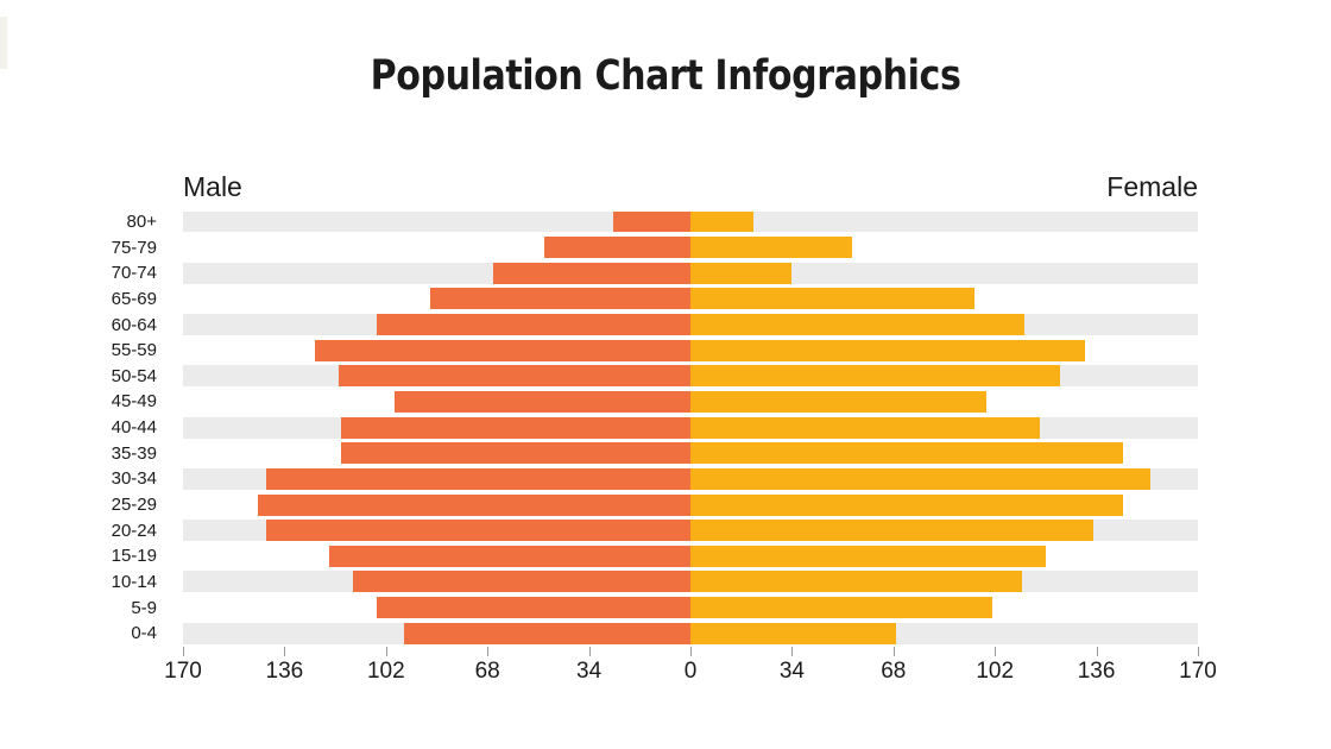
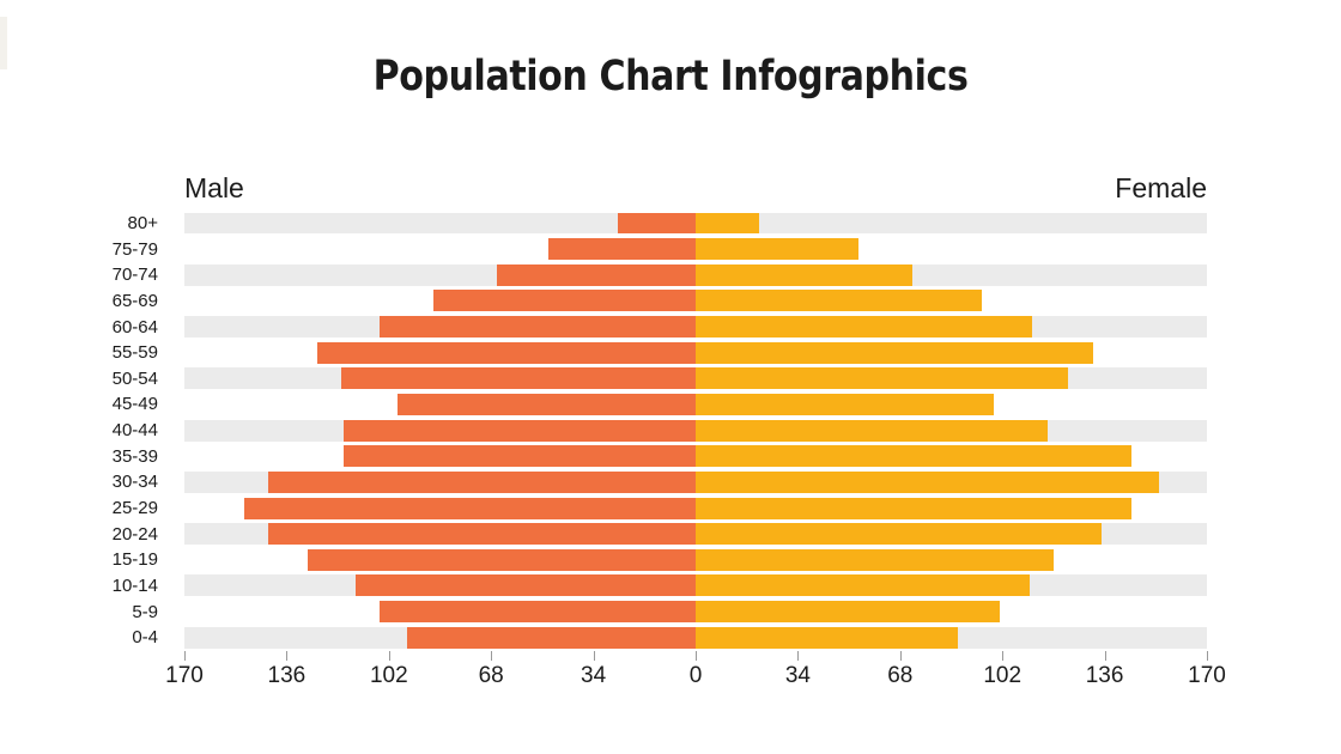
Female/70-74: 34 -> 72
Male/25-29: 145 -> 150
Male/15-19: 121 -> 129
Female/0-4: 69 -> 87
